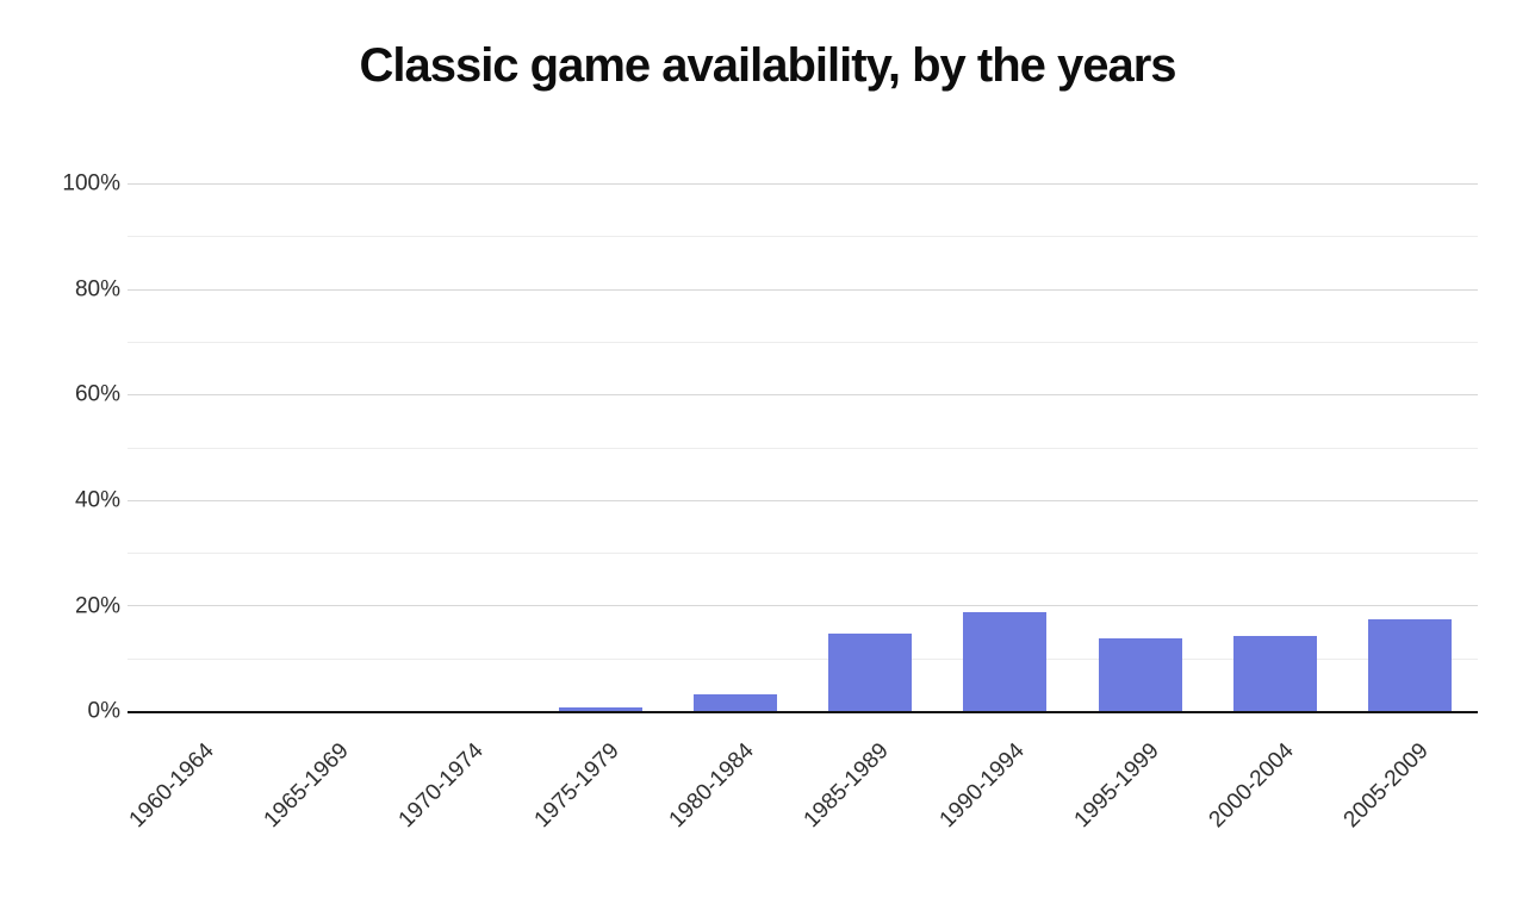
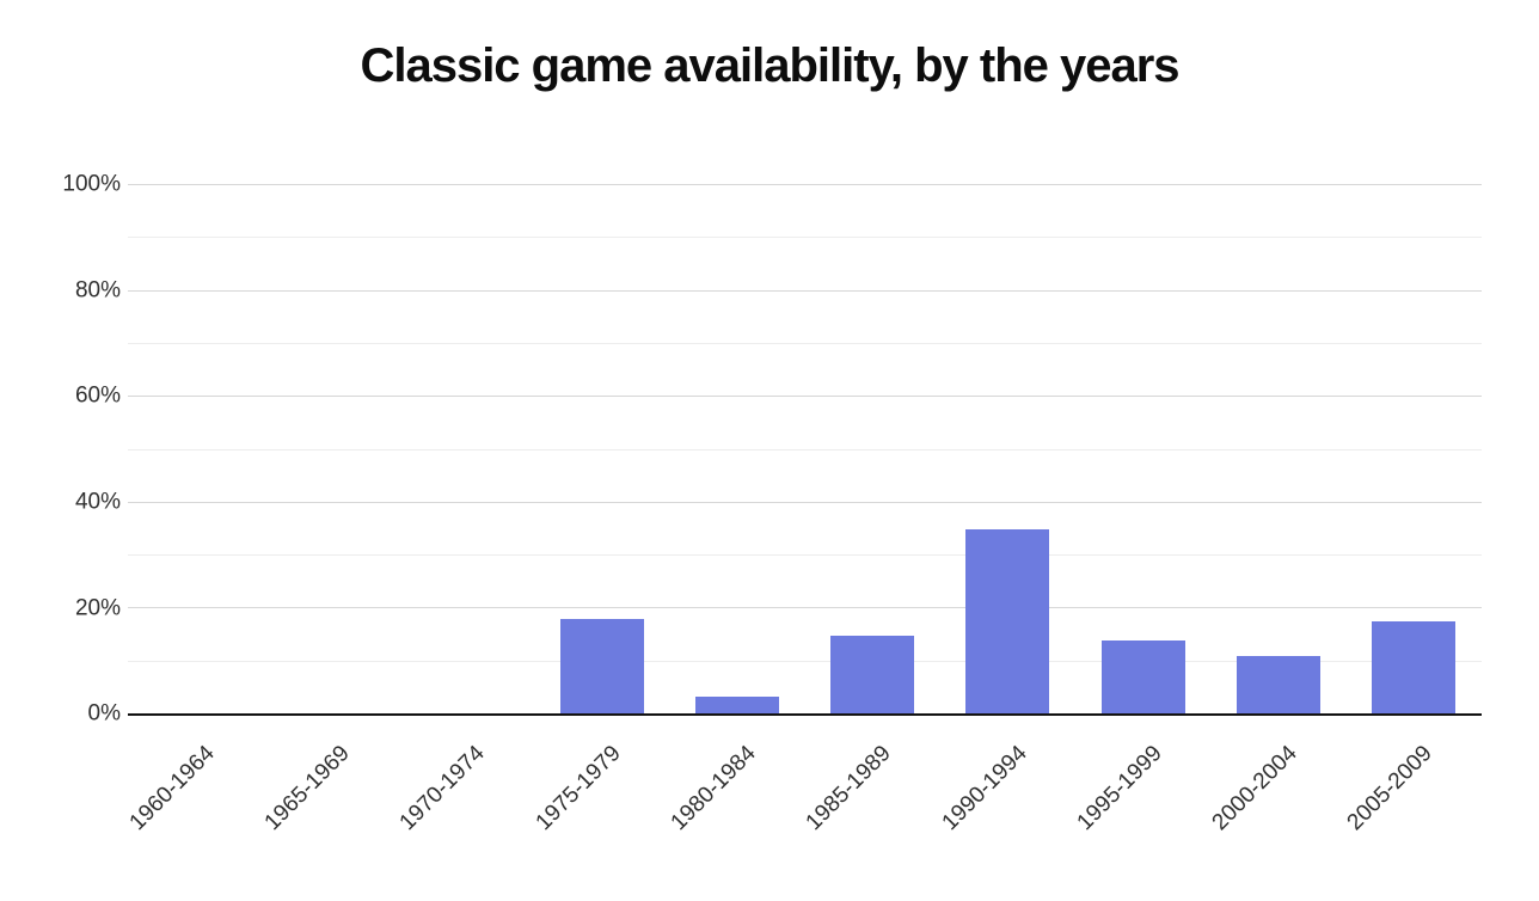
1975-1979: 1% -> 18%
1990-1994: 19% -> 35%
2000-2004: 14% -> 11%
